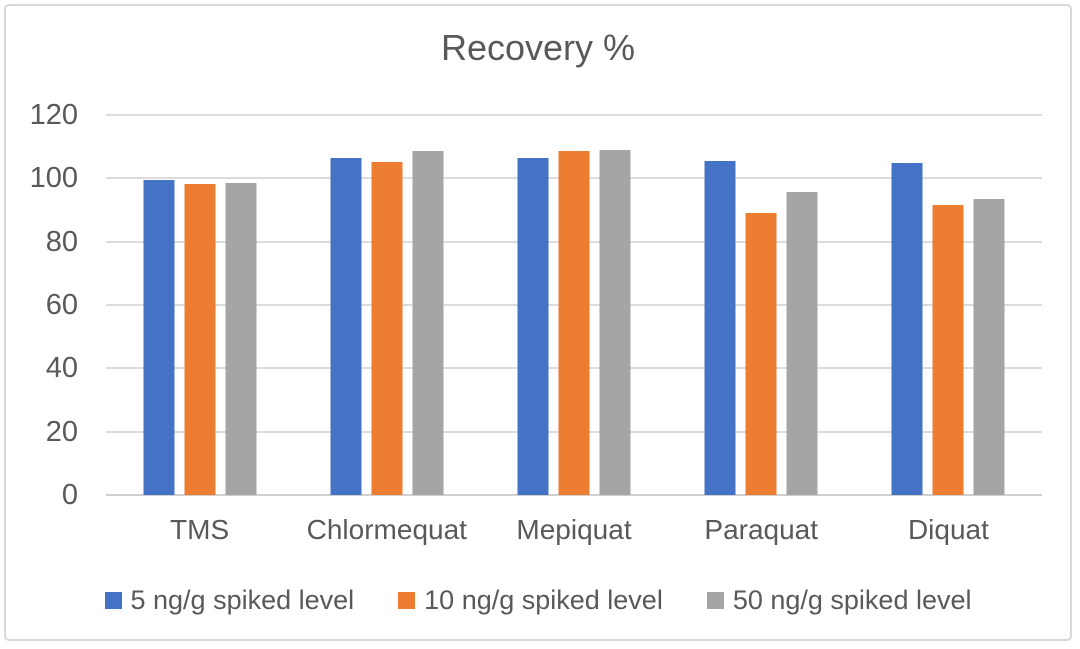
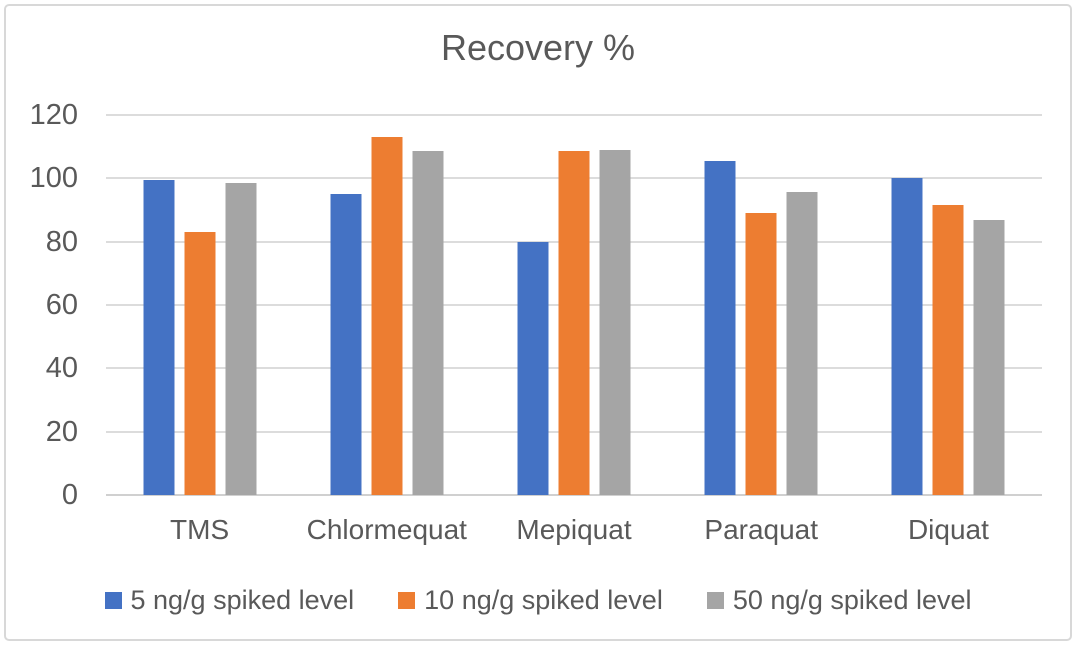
10 ng/g spiked level/TMS: 98 -> 83
5 ng/g spiked level/Chlormequat: 106 -> 95
10 ng/g spiked level/Chlormequat: 105 -> 113
5 ng/g spiked level/Mepiquat: 106 -> 80
5 ng/g spiked level/Diquat: 105 -> 100
50 ng/g spiked level/Diquat: 94 -> 87
